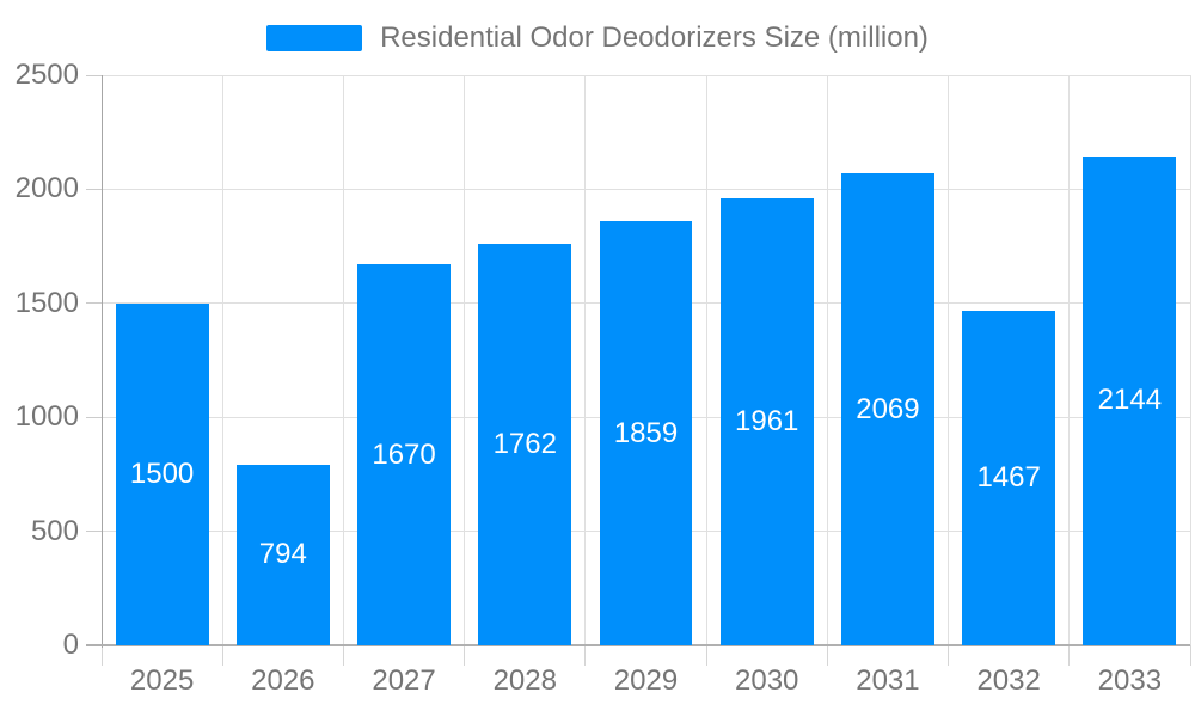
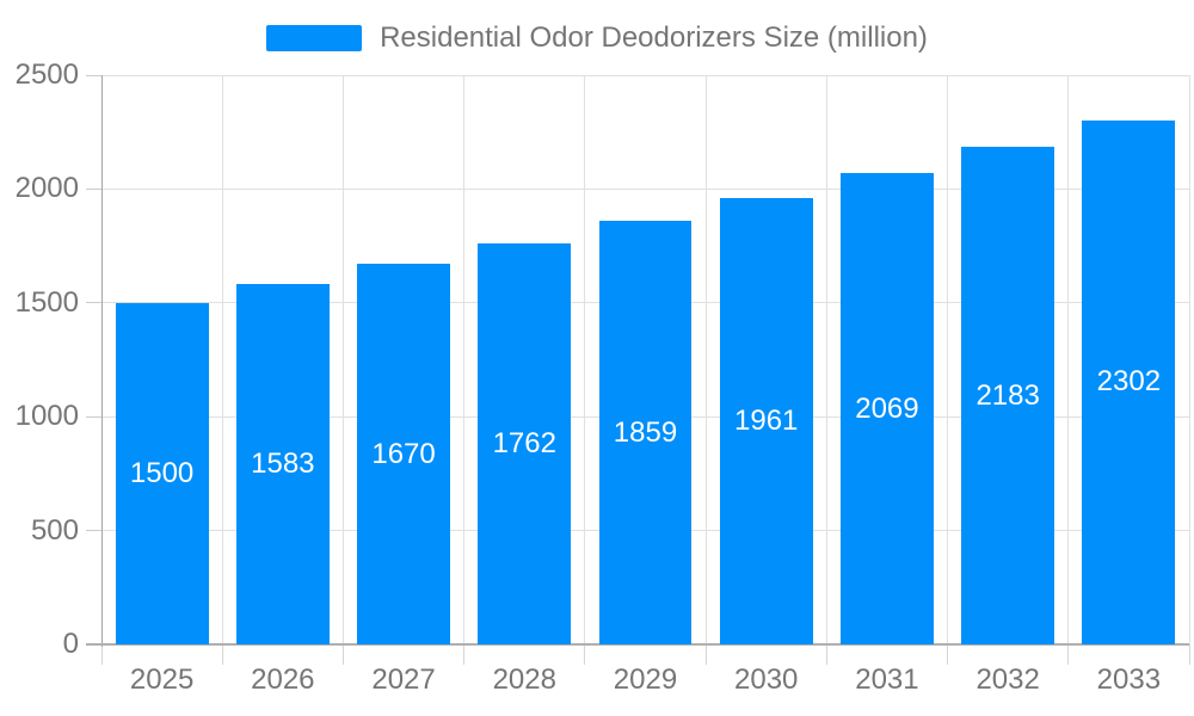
2026: 794 -> 1583
2032: 1467 -> 2183
2033: 2144 -> 2302
